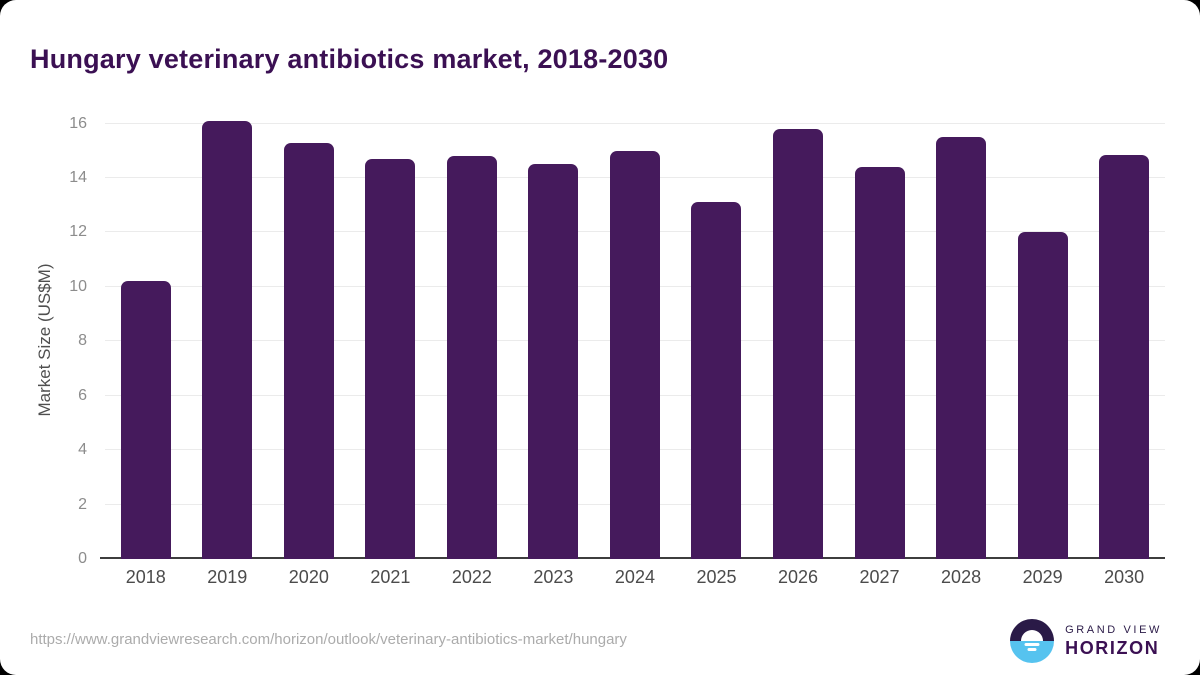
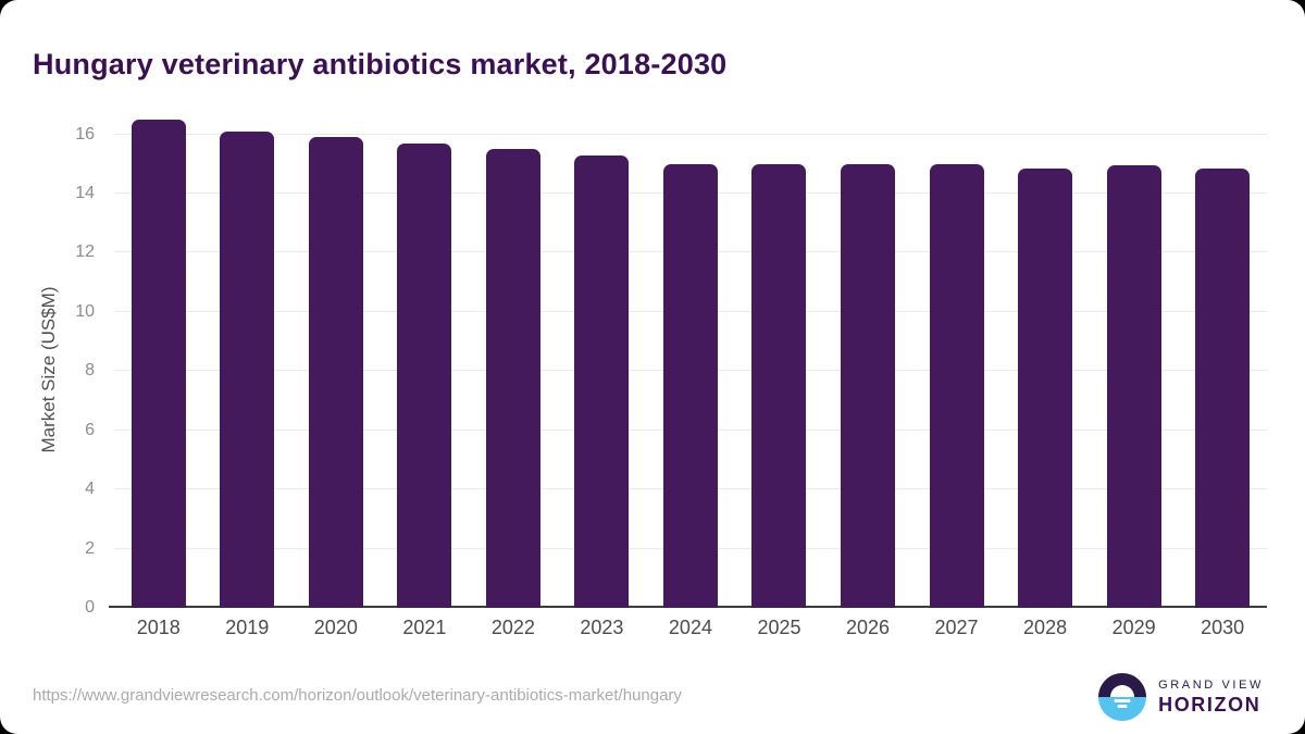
2018: 10.2 -> 16.5
2020: 15.3 -> 15.9
2021: 14.7 -> 15.7
2022: 14.8 -> 15.5
2023: 14.5 -> 15.3
2025: 13.1 -> 15.0
2026: 15.8 -> 15.0
2027: 14.4 -> 15.0
2028: 15.5 -> 14.8
2029: 12.0 -> 14.9
